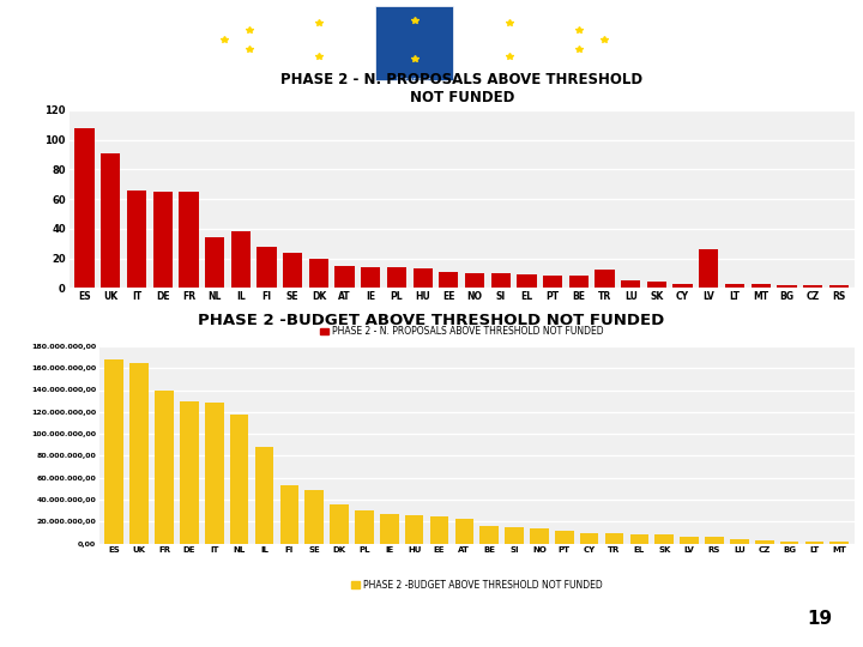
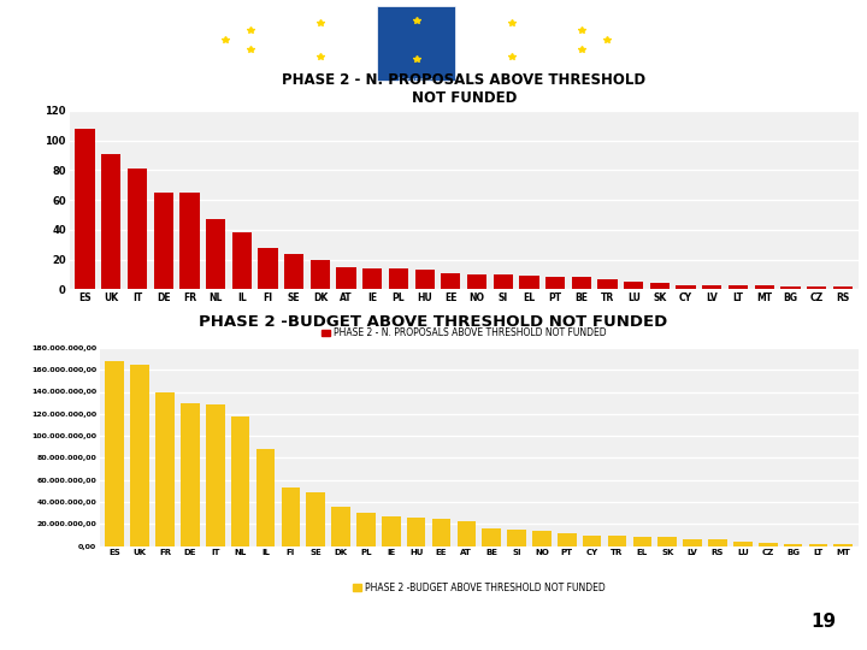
PHASE 2 - N. PROPOSALS ABOVE THRESHOLD NOT FUNDED/IT: 66 -> 81
PHASE 2 - N. PROPOSALS ABOVE THRESHOLD NOT FUNDED/NL: 34 -> 47
PHASE 2 - N. PROPOSALS ABOVE THRESHOLD NOT FUNDED/TR: 12 -> 7
PHASE 2 - N. PROPOSALS ABOVE THRESHOLD NOT FUNDED/LV: 26 -> 3
